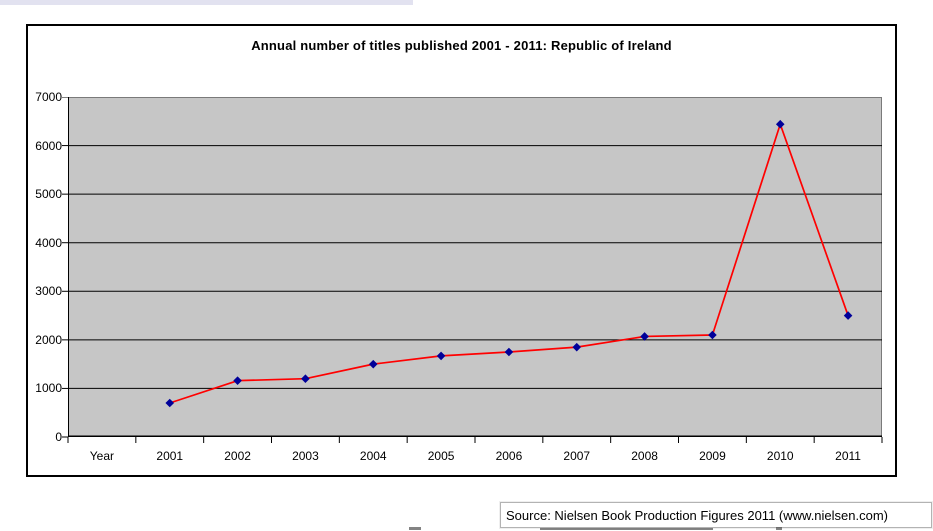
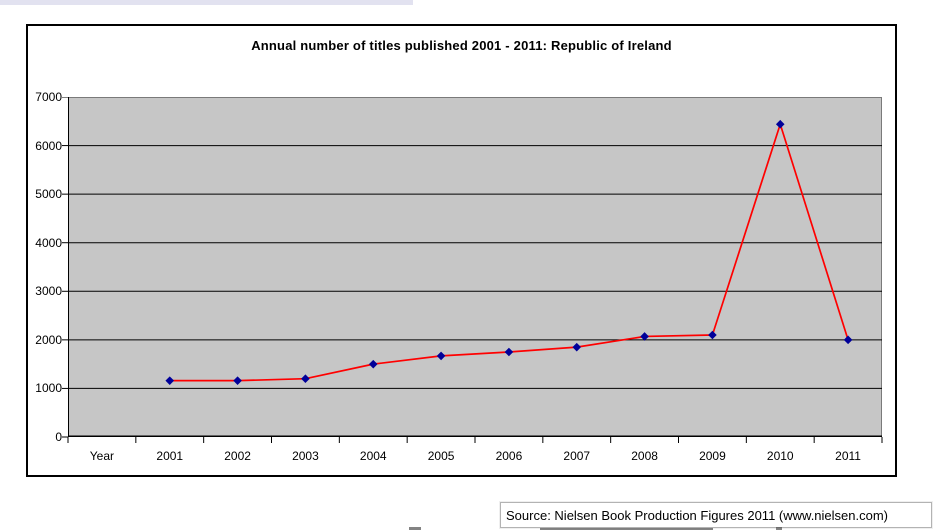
2001: 700 -> 1200
2011: 2500 -> 2000
